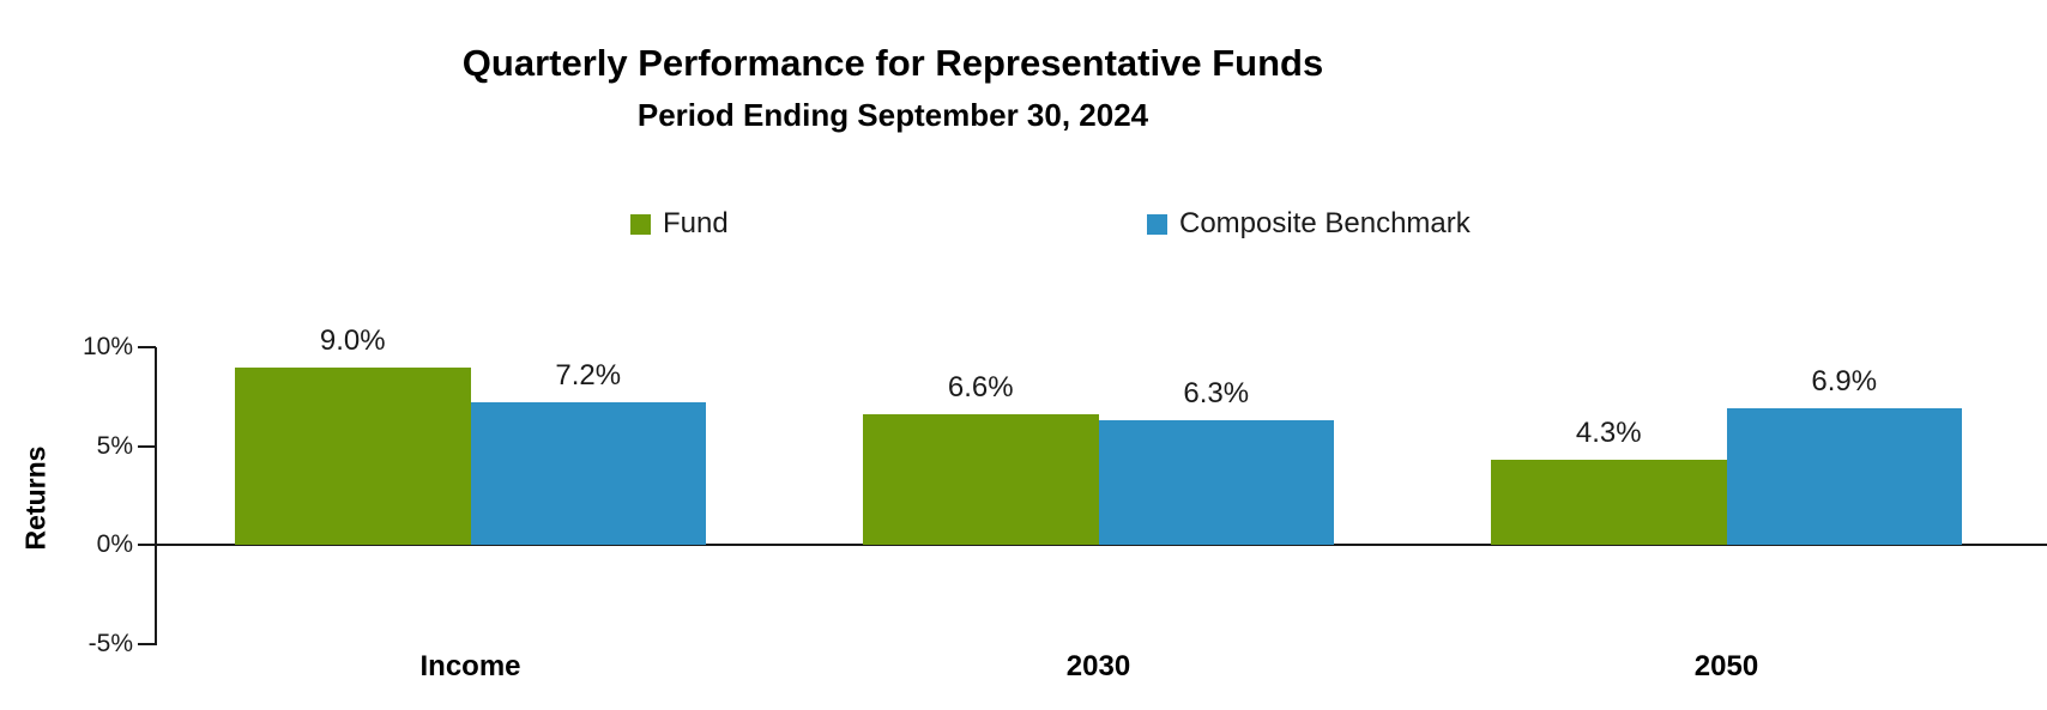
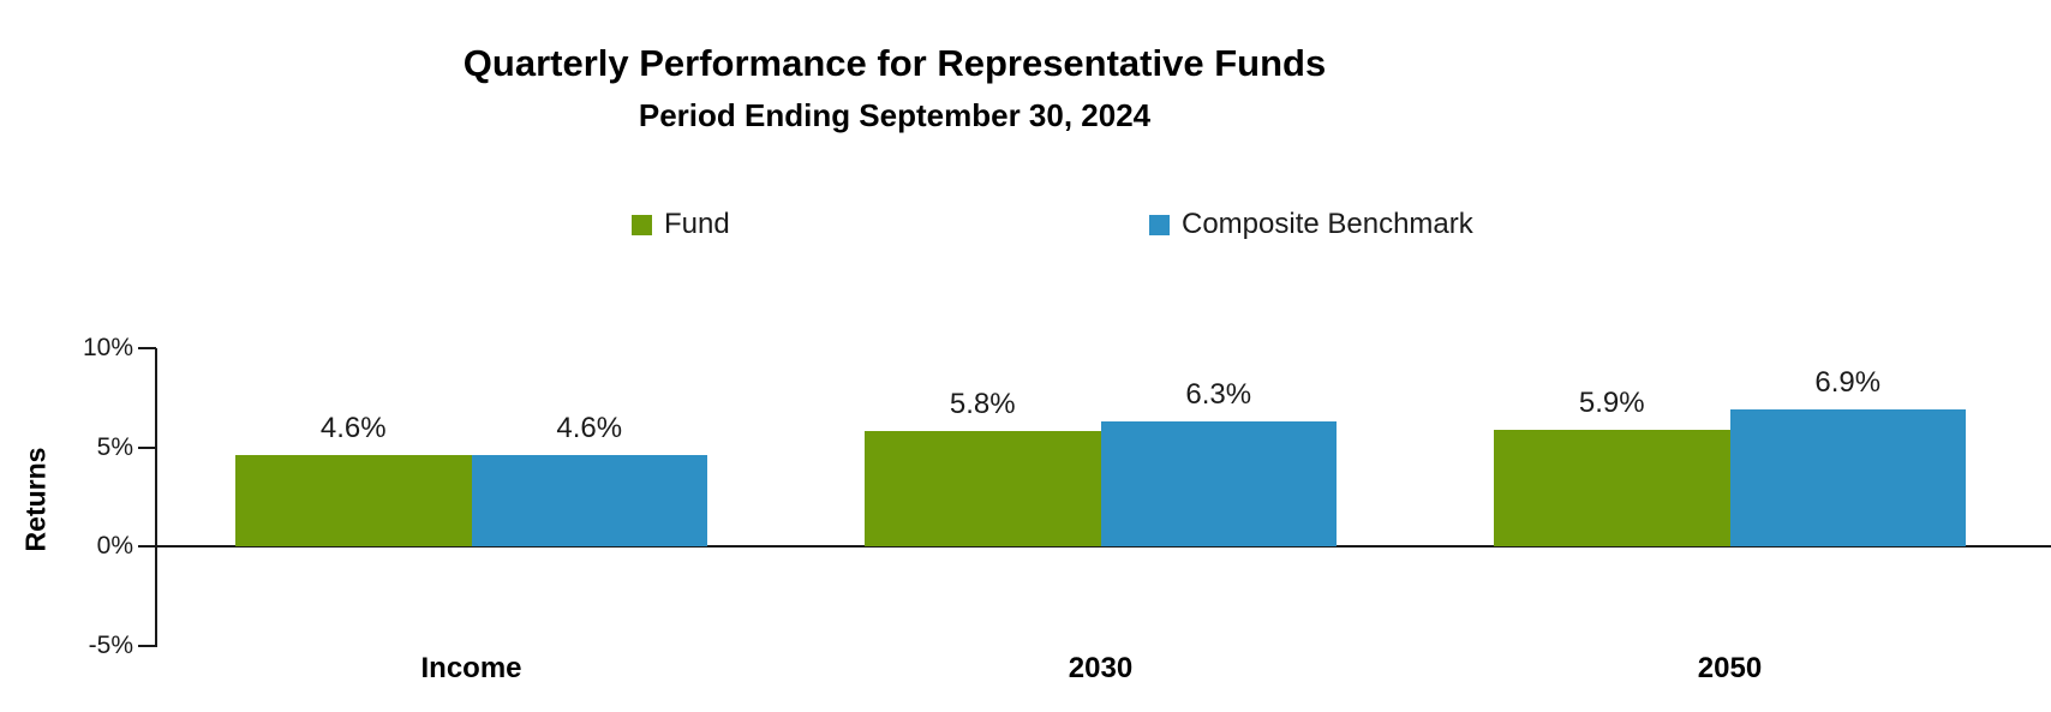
Fund/Income: 9.0% -> 4.6%
Composite Benchmark/Income: 7.2% -> 4.6%
Fund/2030: 6.6% -> 5.8%
Fund/2050: 4.3% -> 5.9%
